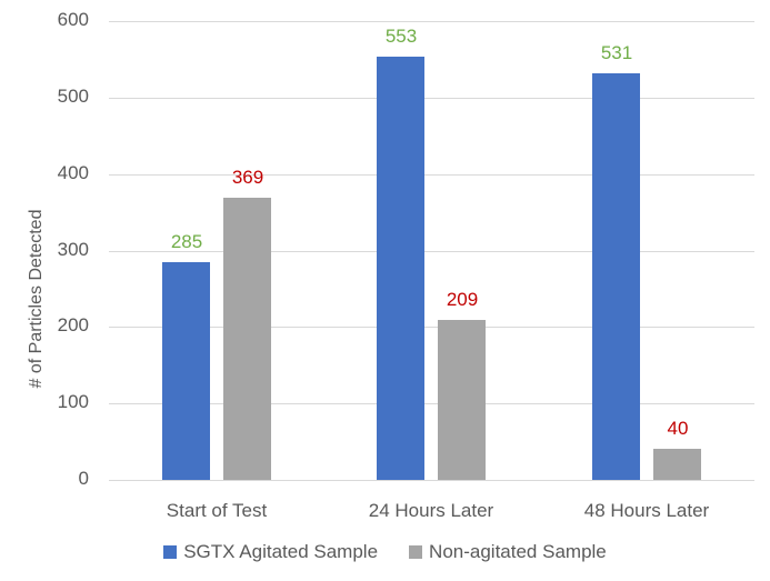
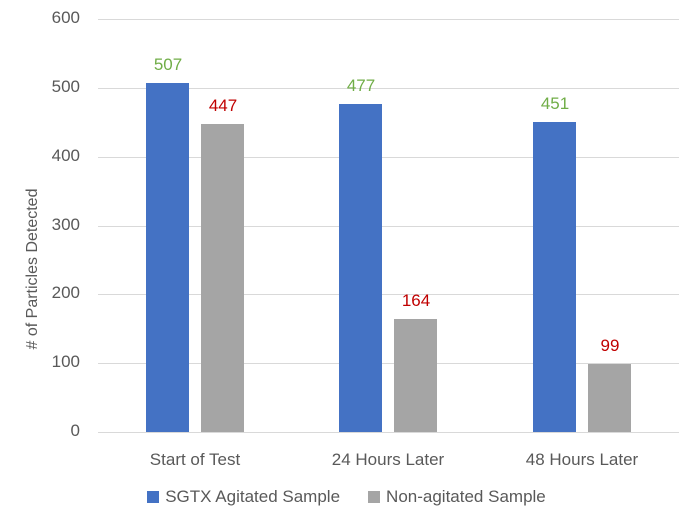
SGTX Agitated Sample/Start of Test: 285 -> 507
Non-agitated Sample/Start of Test: 369 -> 447
SGTX Agitated Sample/24 Hours Later: 553 -> 477
Non-agitated Sample/24 Hours Later: 209 -> 164
SGTX Agitated Sample/48 Hours Later: 531 -> 451
Non-agitated Sample/48 Hours Later: 40 -> 99
